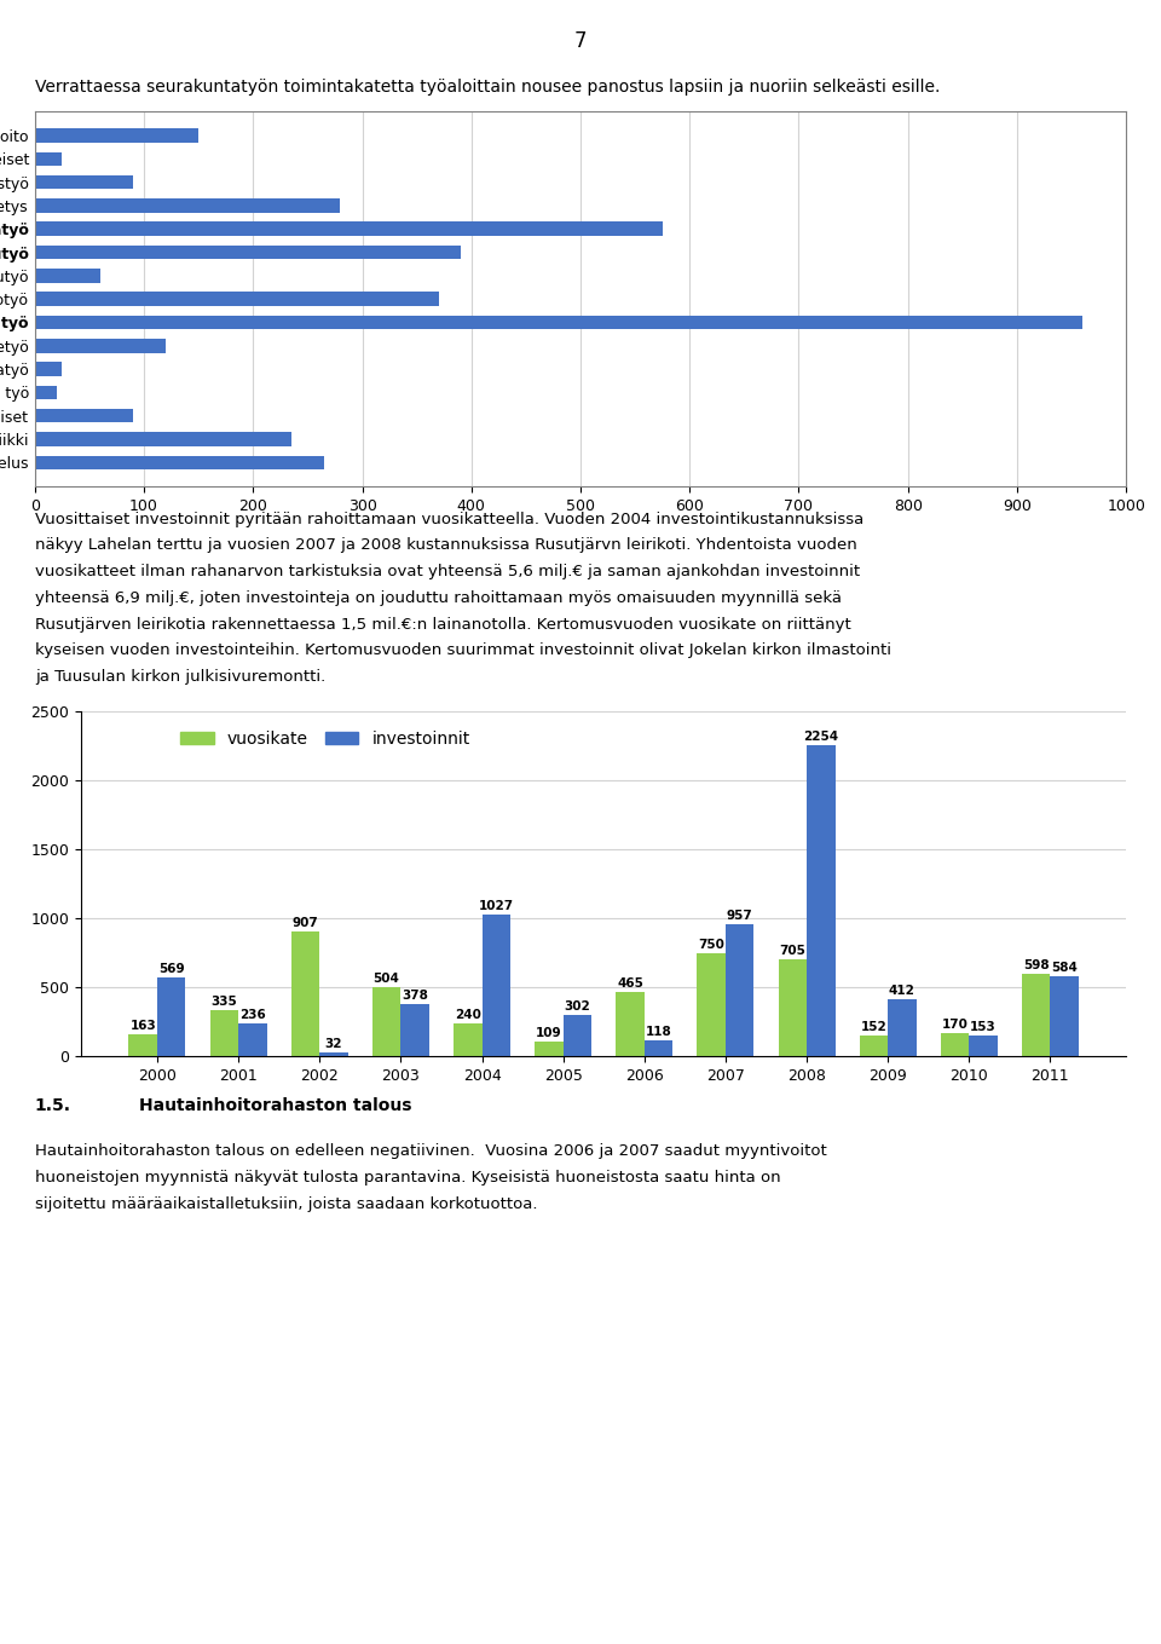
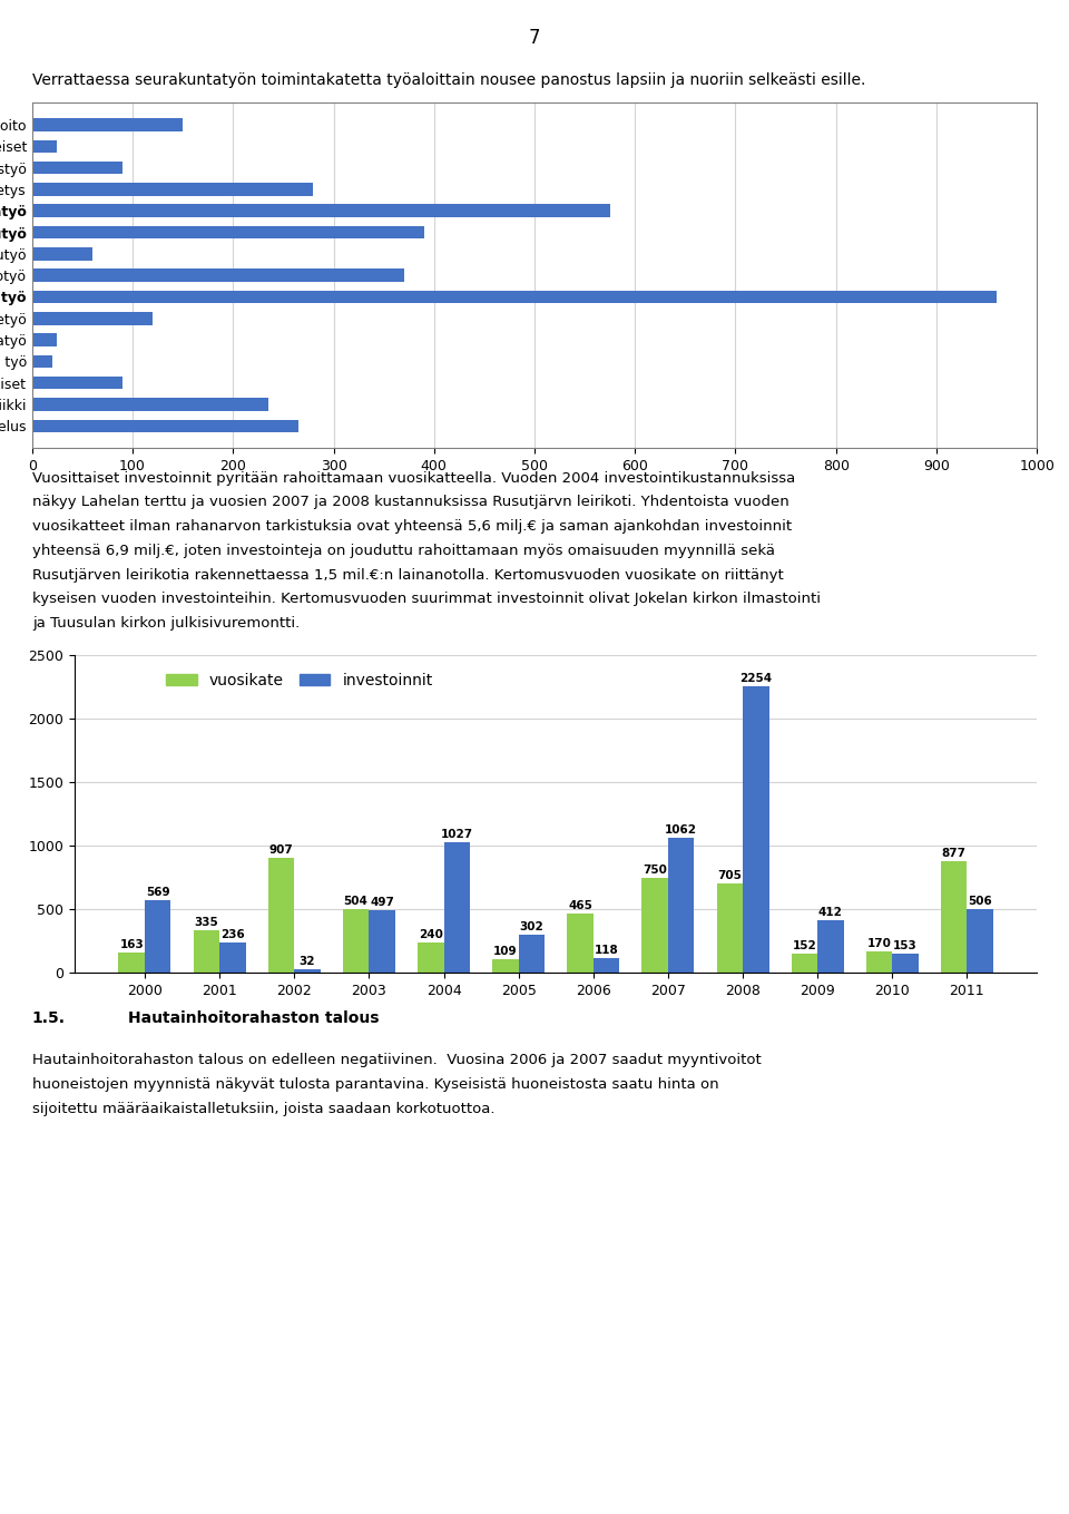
investoinnit/2003: 378 -> 497
investoinnit/2007: 957 -> 1062
vuosikate/2011: 598 -> 877
investoinnit/2011: 584 -> 506
